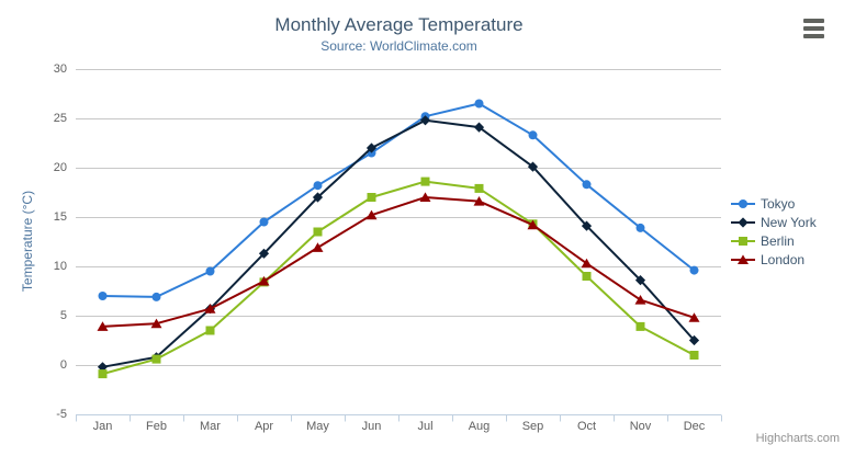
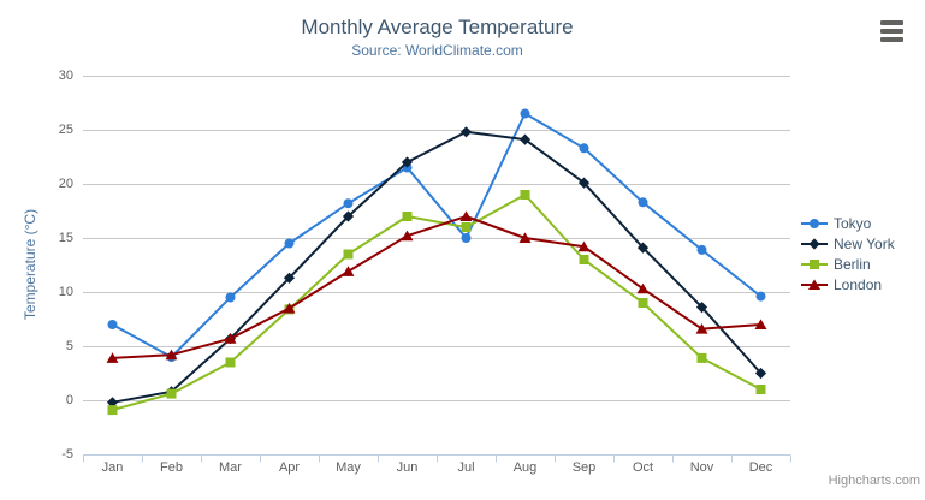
Tokyo/Feb: 7 -> 4
Tokyo/Jul: 25 -> 15
Berlin/Jul: 19 -> 16
Berlin/Aug: 18 -> 19
London/Aug: 17 -> 15
Berlin/Sep: 14 -> 13
London/Dec: 5 -> 7
